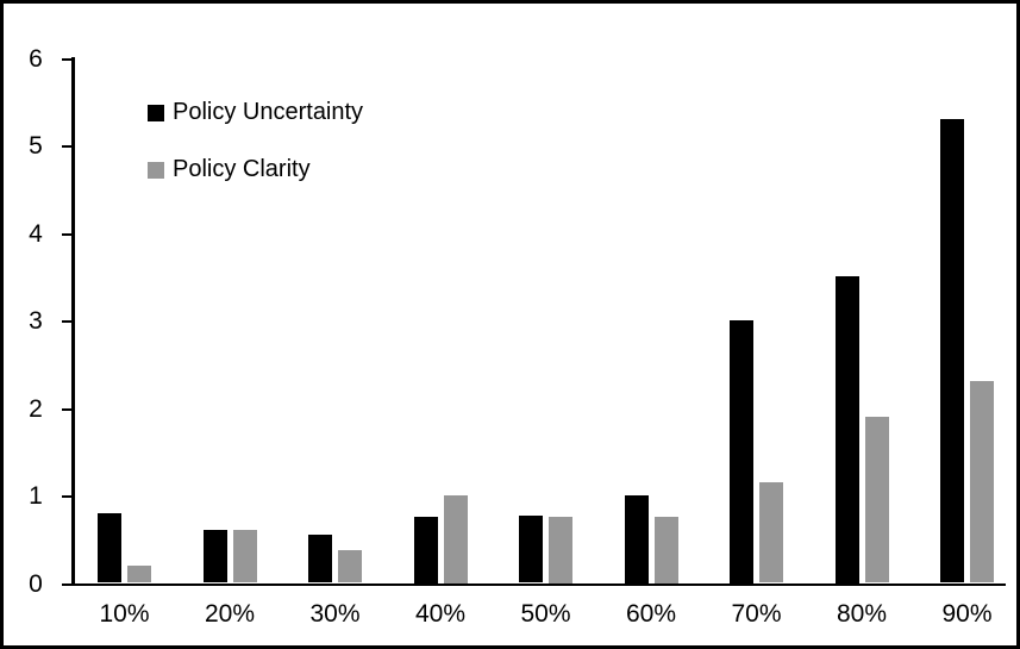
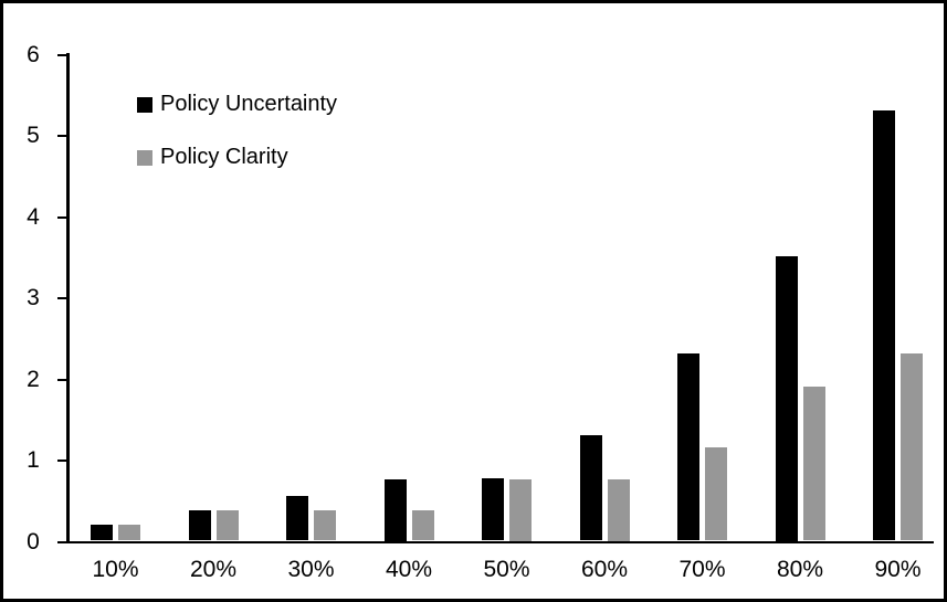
Policy Uncertainty/10%: 0.8 -> 0.2
Policy Uncertainty/20%: 0.6 -> 0.4
Policy Clarity/20%: 0.6 -> 0.4
Policy Clarity/40%: 1.0 -> 0.4
Policy Uncertainty/60%: 1.0 -> 1.3
Policy Uncertainty/70%: 3.0 -> 2.3
